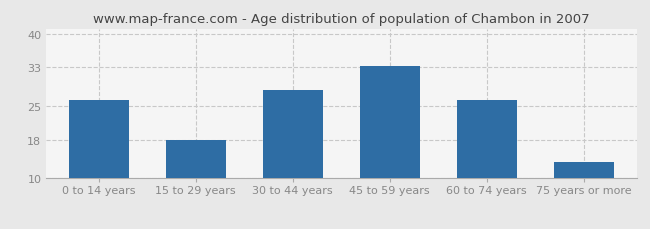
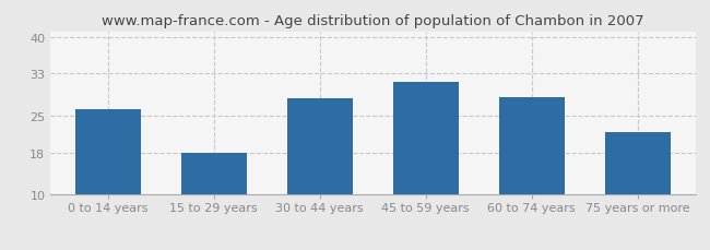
45 to 59 years: 33.3 -> 31.5
60 to 74 years: 26.3 -> 28.5
75 years or more: 13.5 -> 22.0
